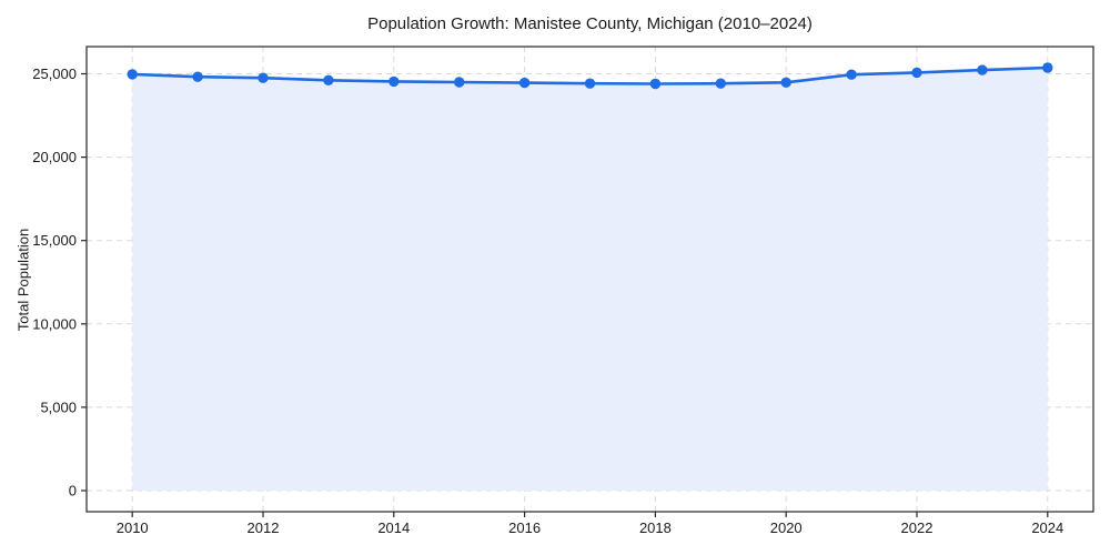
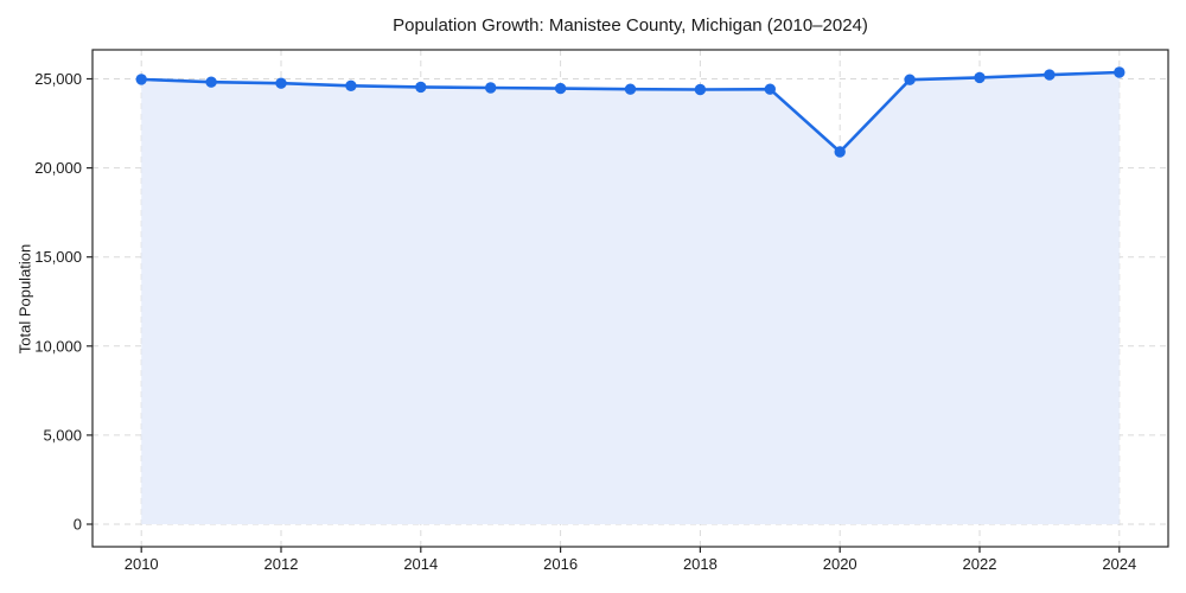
2020: 24500 -> 20900
